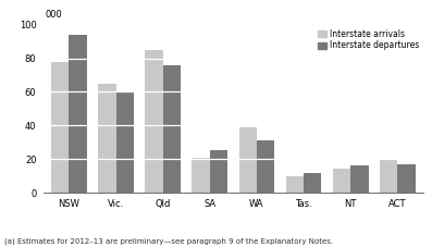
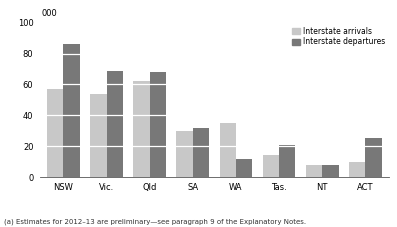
Interstate arrivals/NSW: 78 -> 57
Interstate departures/NSW: 94 -> 86
Interstate arrivals/Vic.: 65 -> 54
Interstate departures/Vic.: 60 -> 69
Interstate arrivals/Qld: 85 -> 62
Interstate departures/Qld: 76 -> 68
Interstate arrivals/SA: 21 -> 30
Interstate departures/SA: 25 -> 32
Interstate arrivals/WA: 39 -> 35
Interstate departures/WA: 31 -> 12
Interstate arrivals/Tas.: 10 -> 14
Interstate departures/Tas.: 12 -> 21
Interstate arrivals/NT: 14 -> 8
Interstate departures/NT: 16 -> 8
Interstate arrivals/ACT: 20 -> 10
Interstate departures/ACT: 17 -> 25
